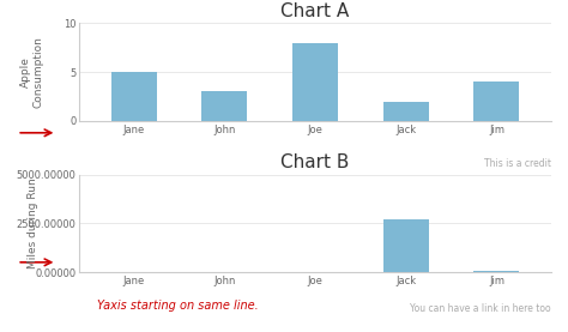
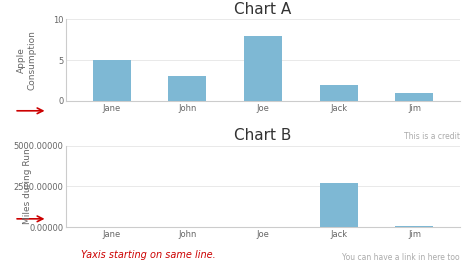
Chart A/Jim: 4 -> 1
